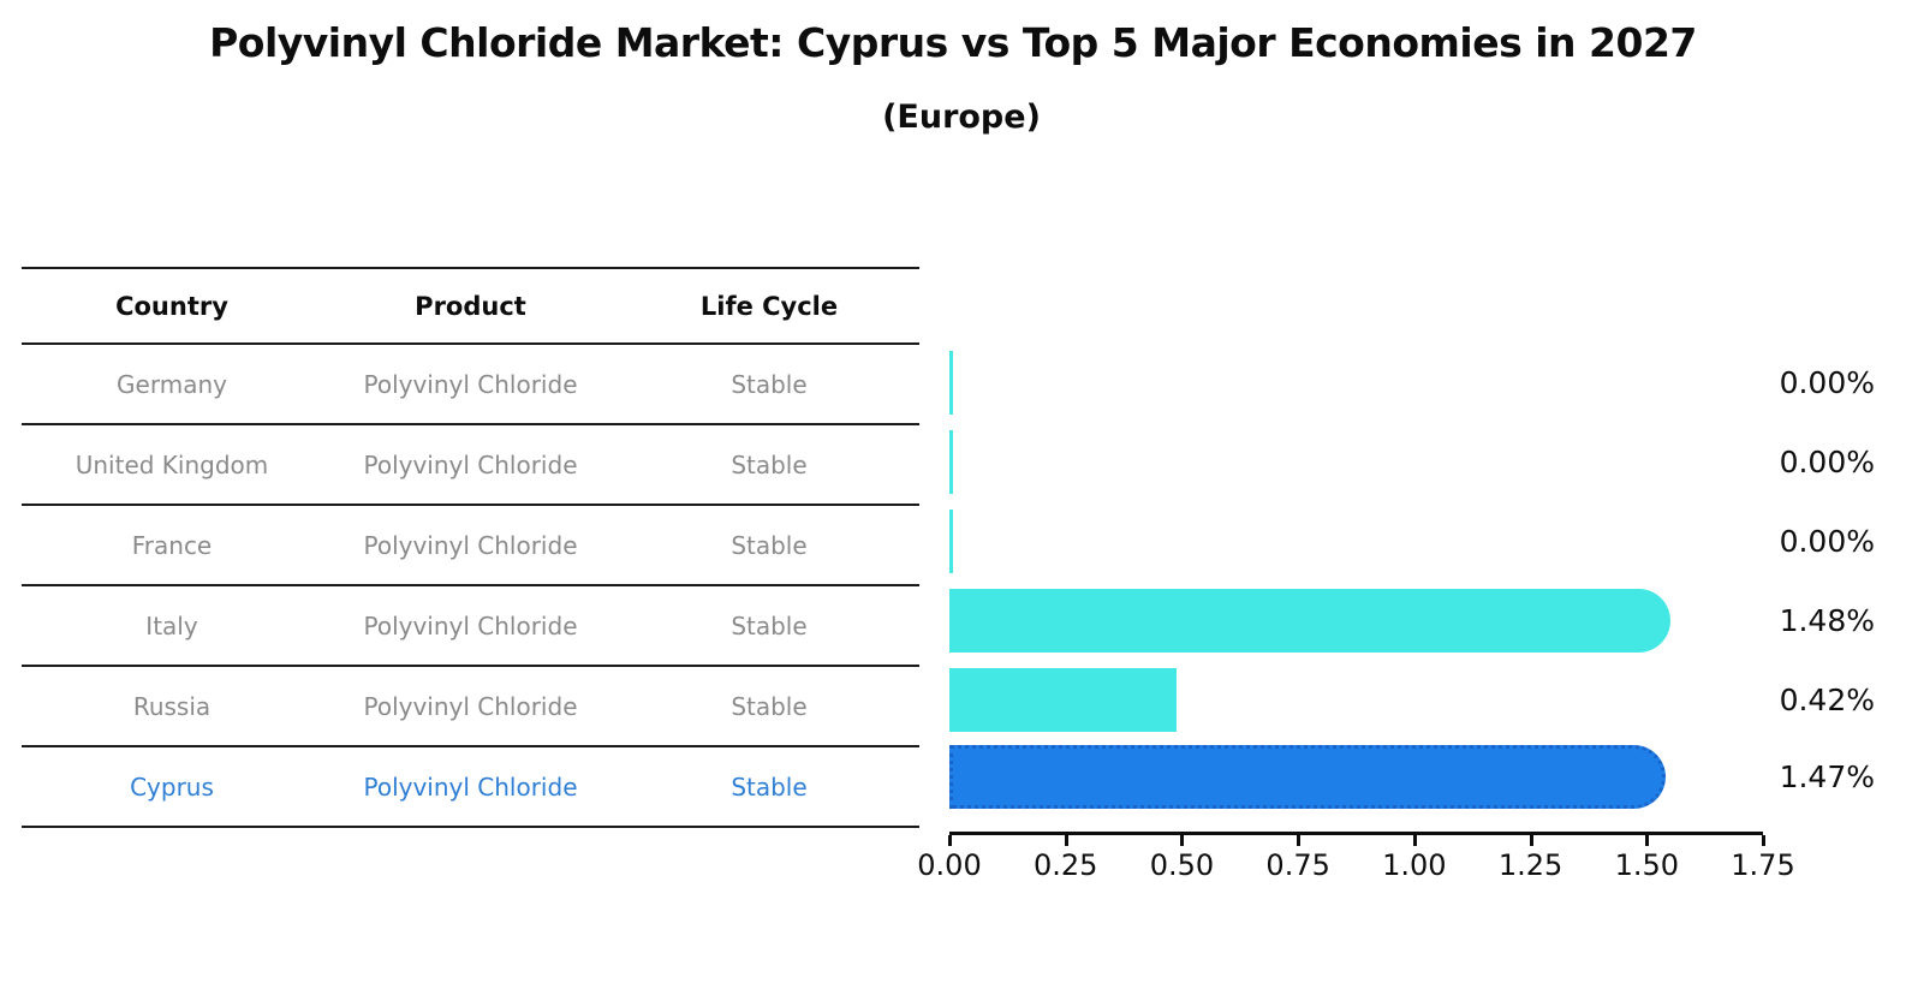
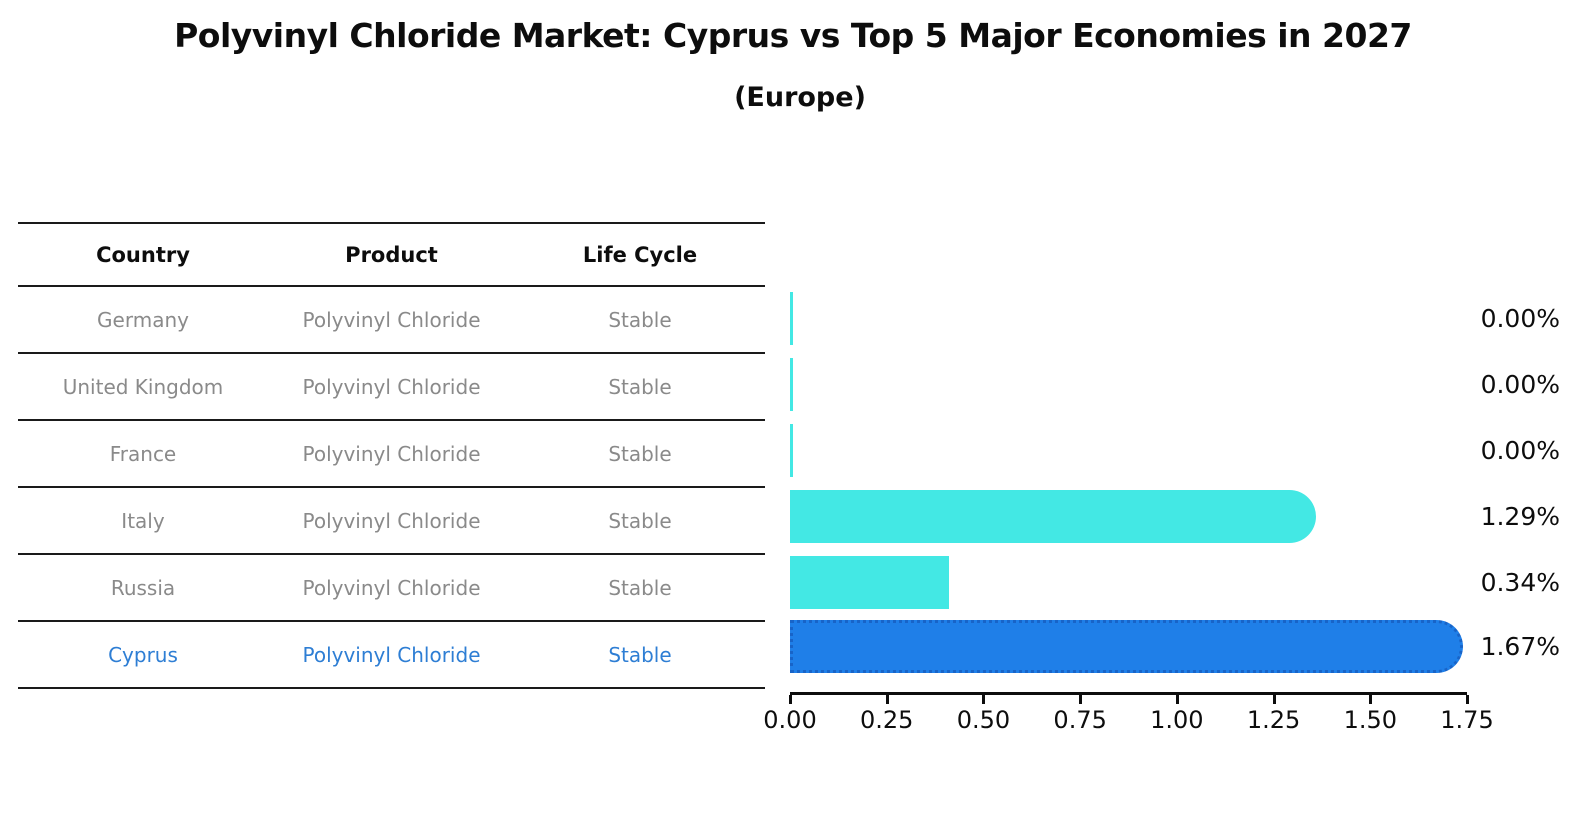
Italy: 1.48% -> 1.29%
Russia: 0.42% -> 0.34%
Cyprus: 1.47% -> 1.67%
